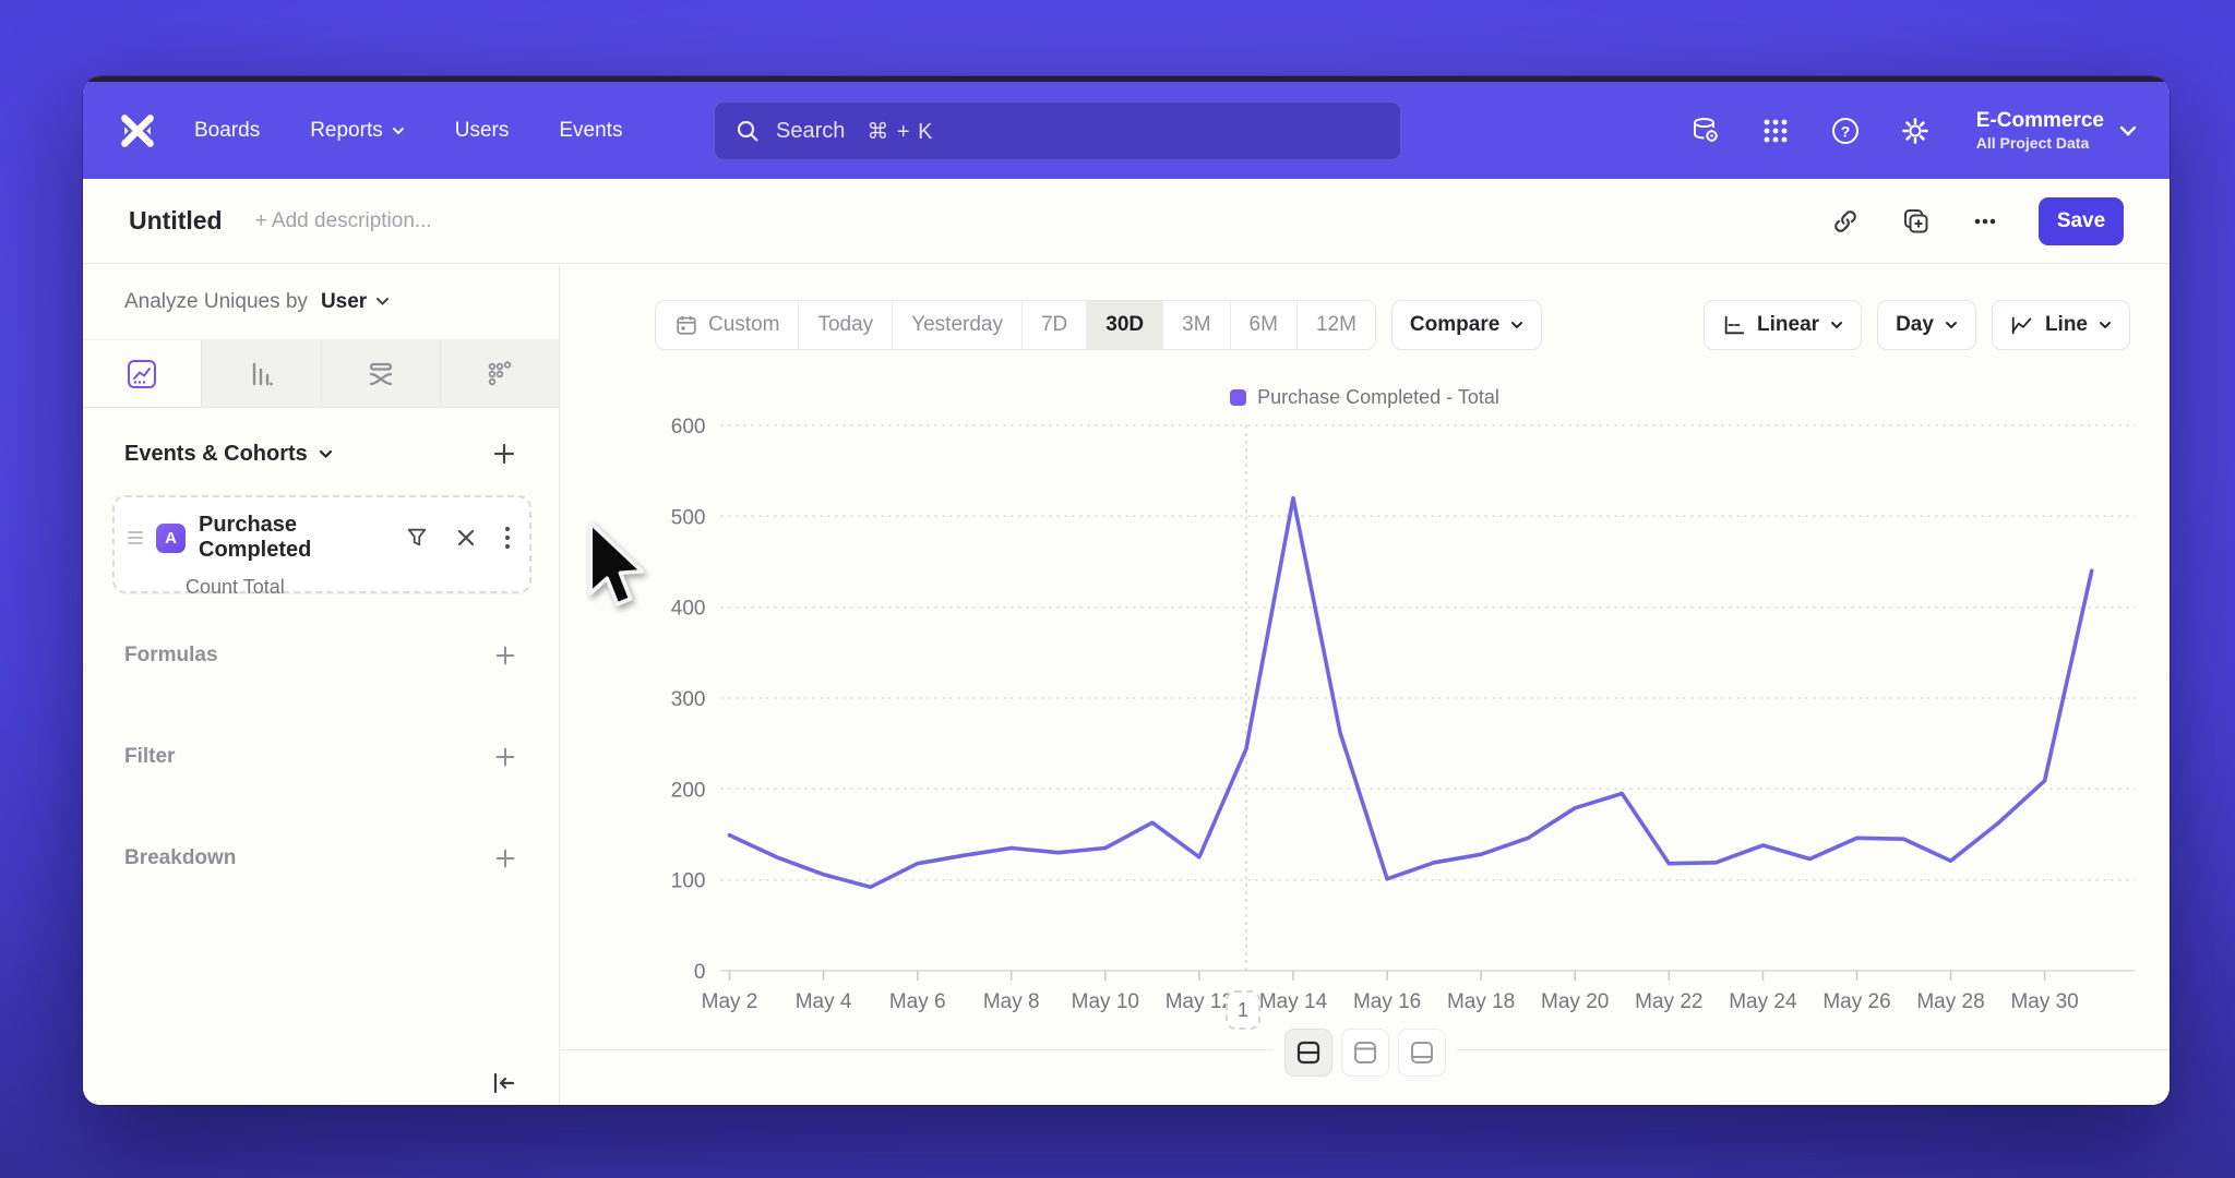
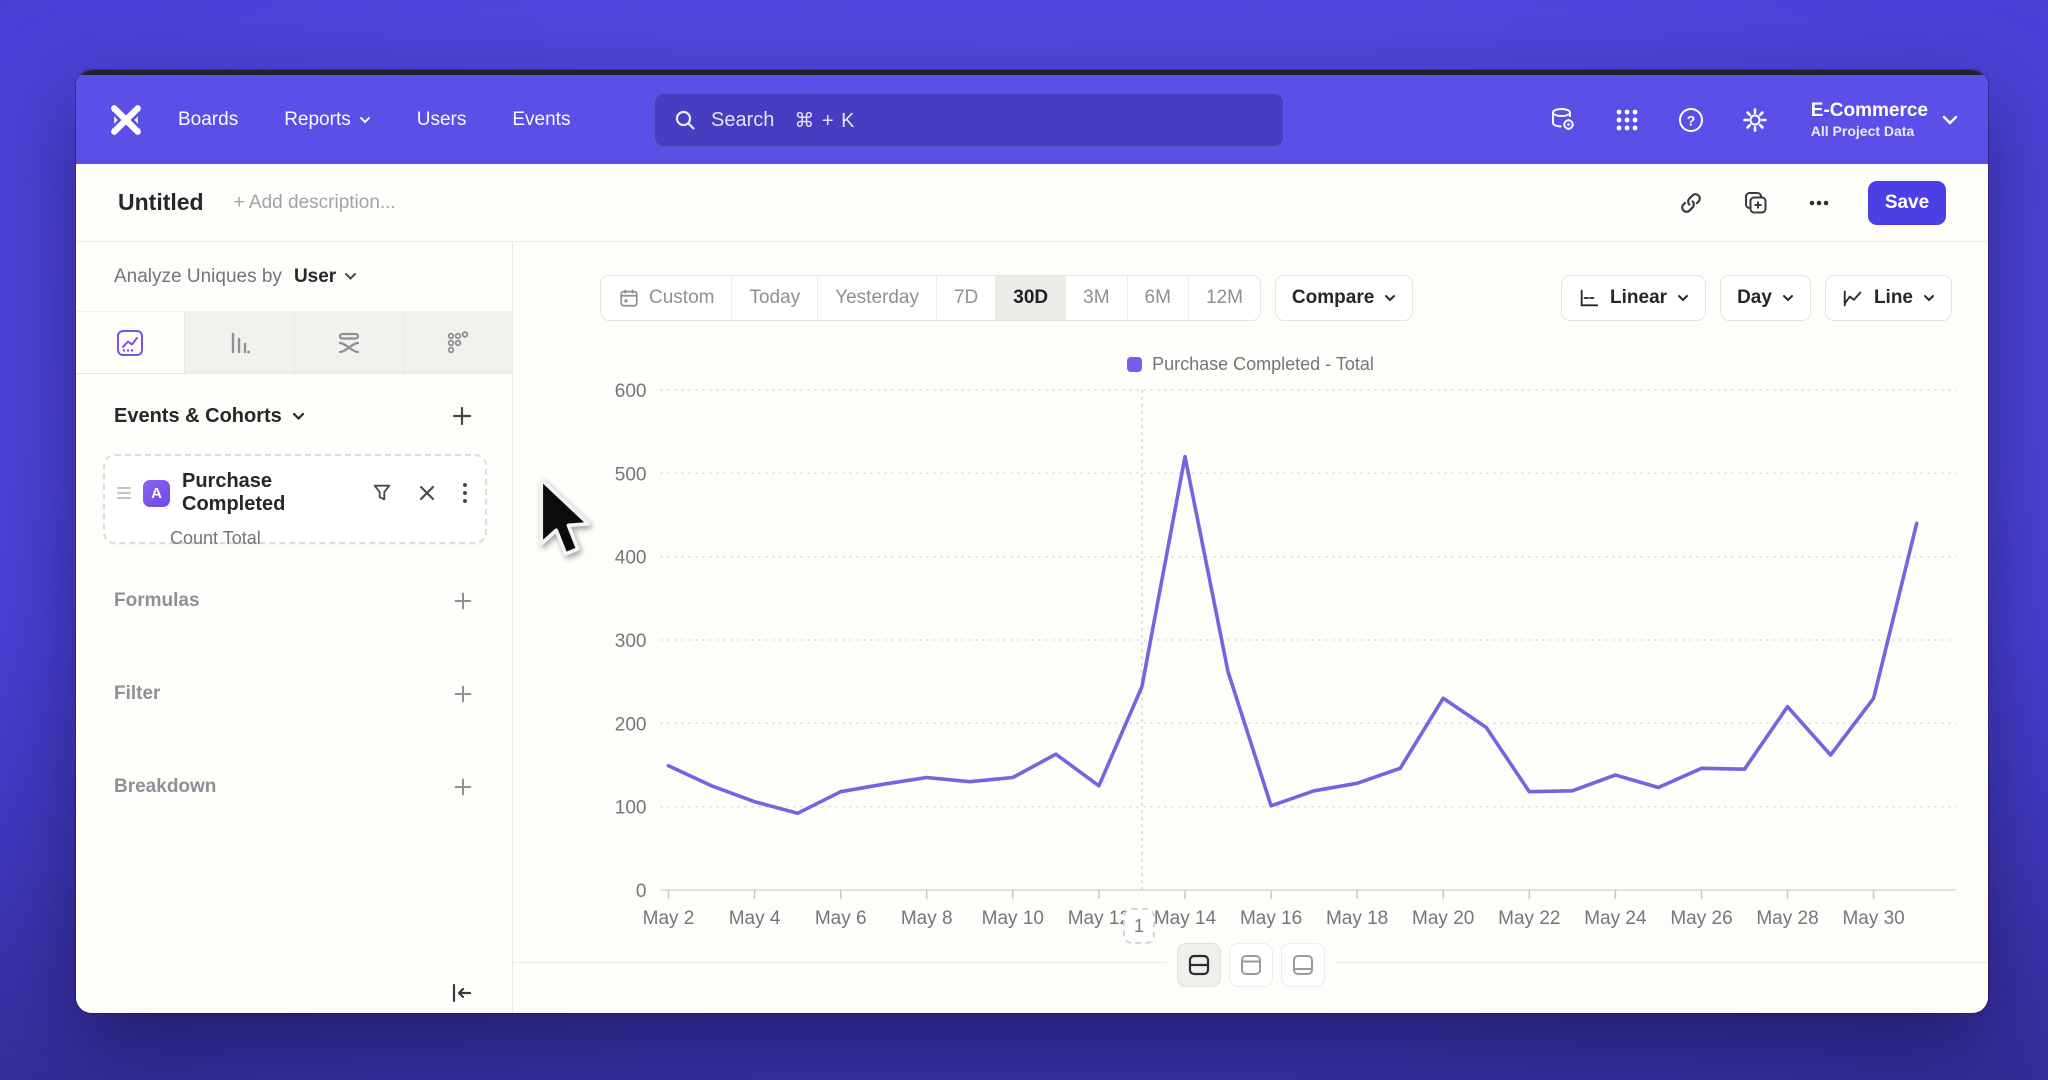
May 20: 180 -> 230
May 28: 120 -> 220
May 30: 210 -> 230
